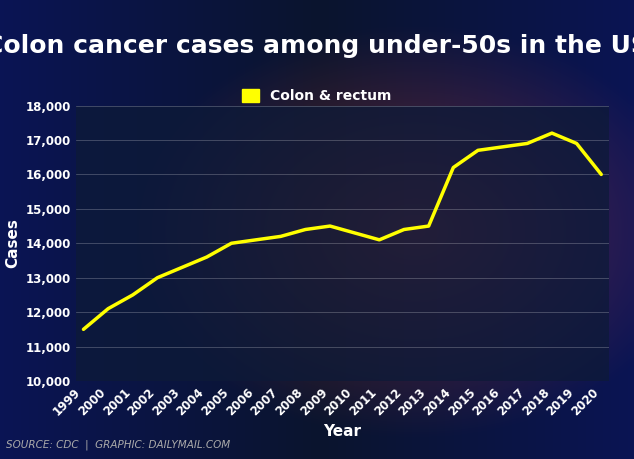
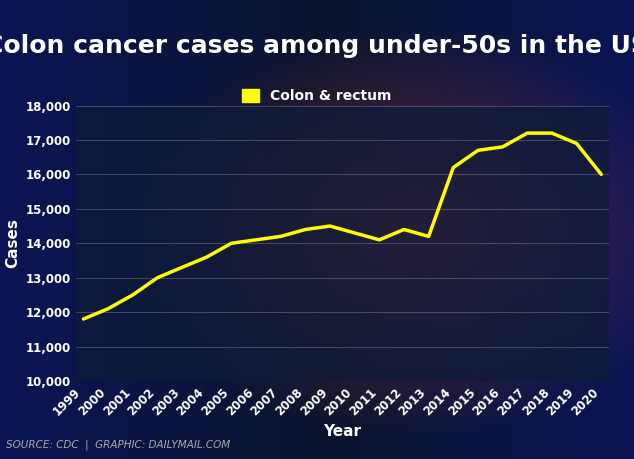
1999: 11,500 -> 11,800
2013: 14,500 -> 14,200
2017: 16,900 -> 17,200
